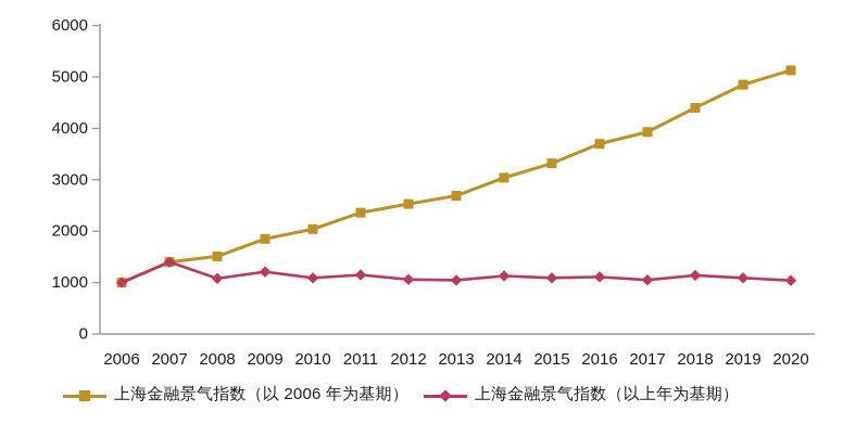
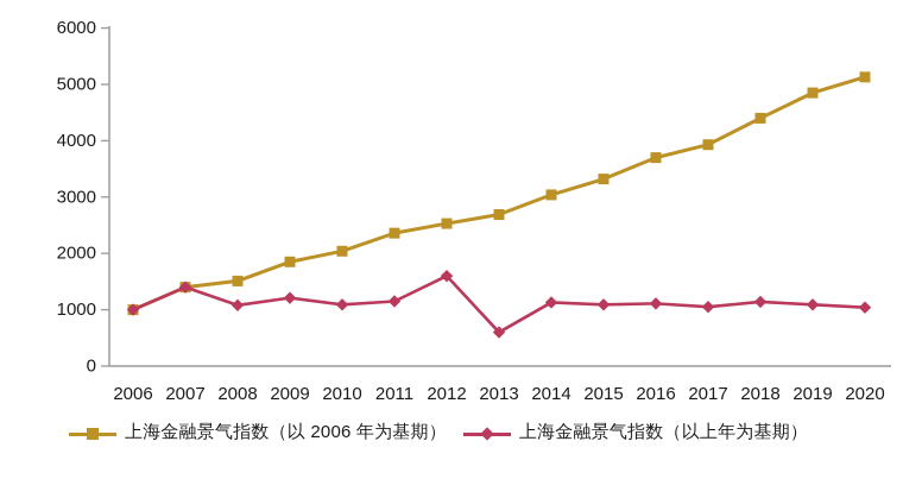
上海金融景气指数（以上年为基期）/2012: 1100 -> 1600
上海金融景气指数（以上年为基期）/2013: 1000 -> 600
